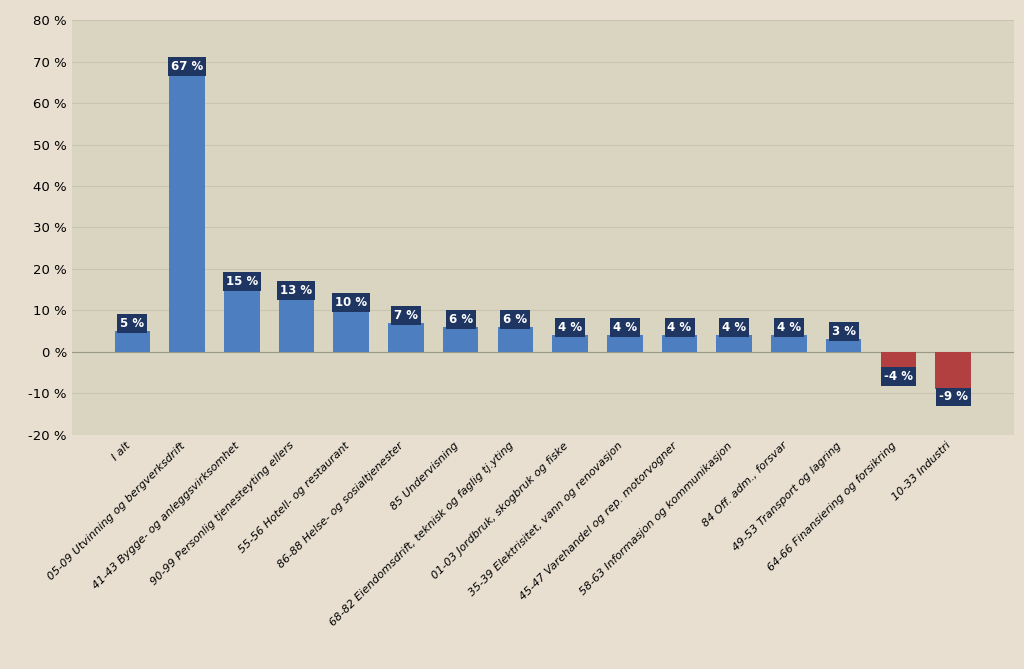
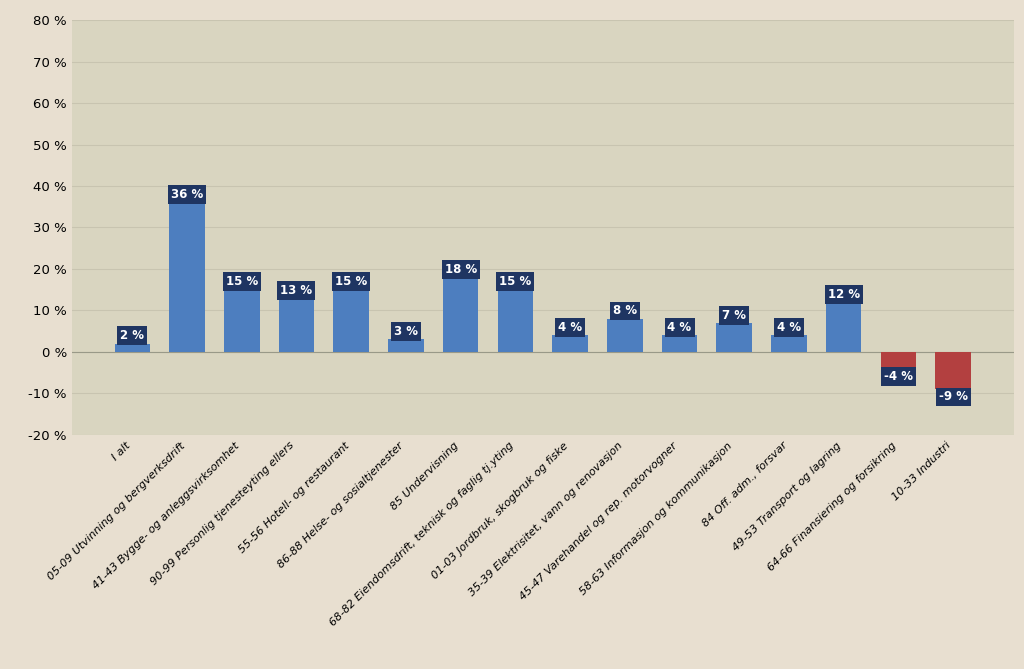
I alt: 5 -> 2
05-09 Utvinning og bergverksdrift: 67 -> 36
55-56 Hotell- og restaurant: 10 -> 15
86-88 Helse- og sosialtjenester: 7 -> 3
85 Undervisning: 6 -> 18
68-82 Eiendomsdrift, teknisk og faglig tj.yting: 6 -> 15
35-39 Elektrisitet, vann og renovasjon: 4 -> 8
58-63 Informasjon og kommunikasjon: 4 -> 7
49-53 Transport og lagring: 3 -> 12
